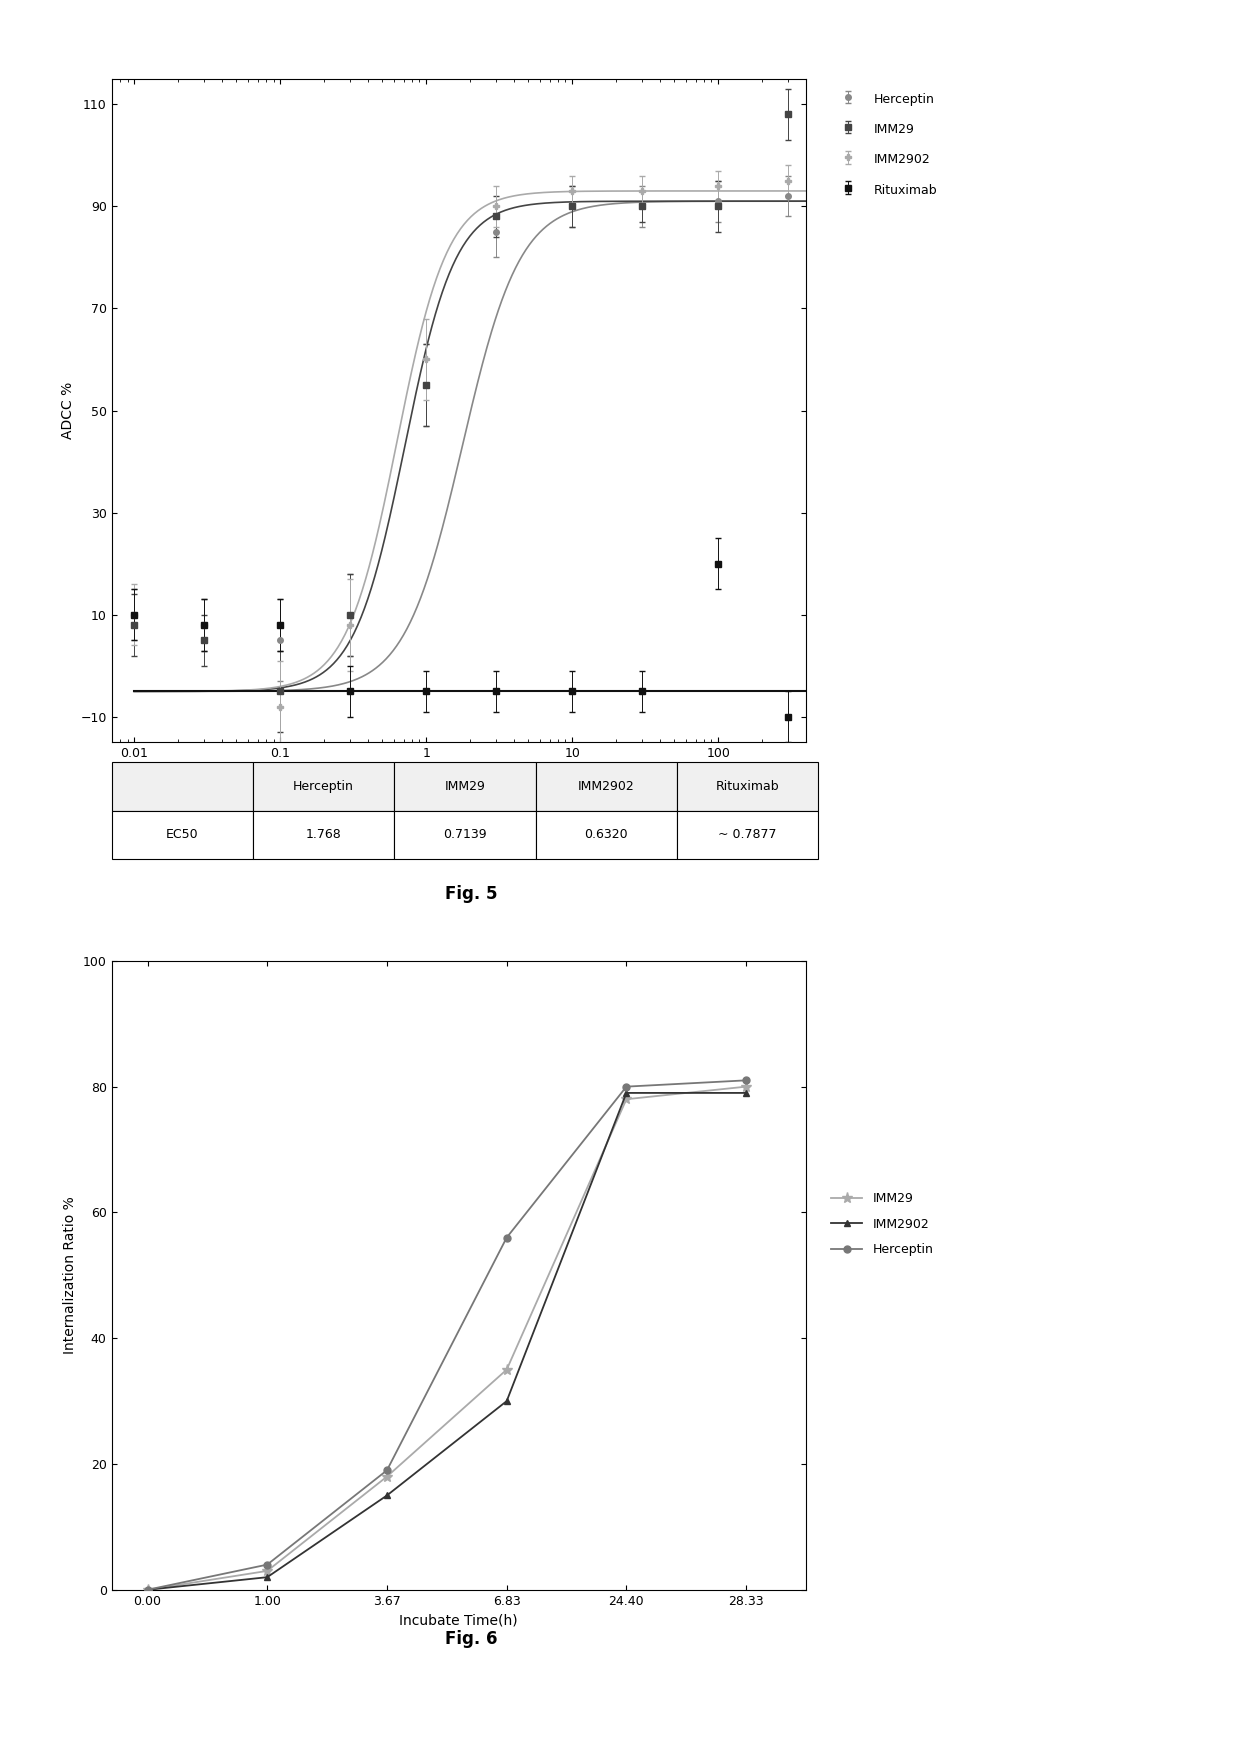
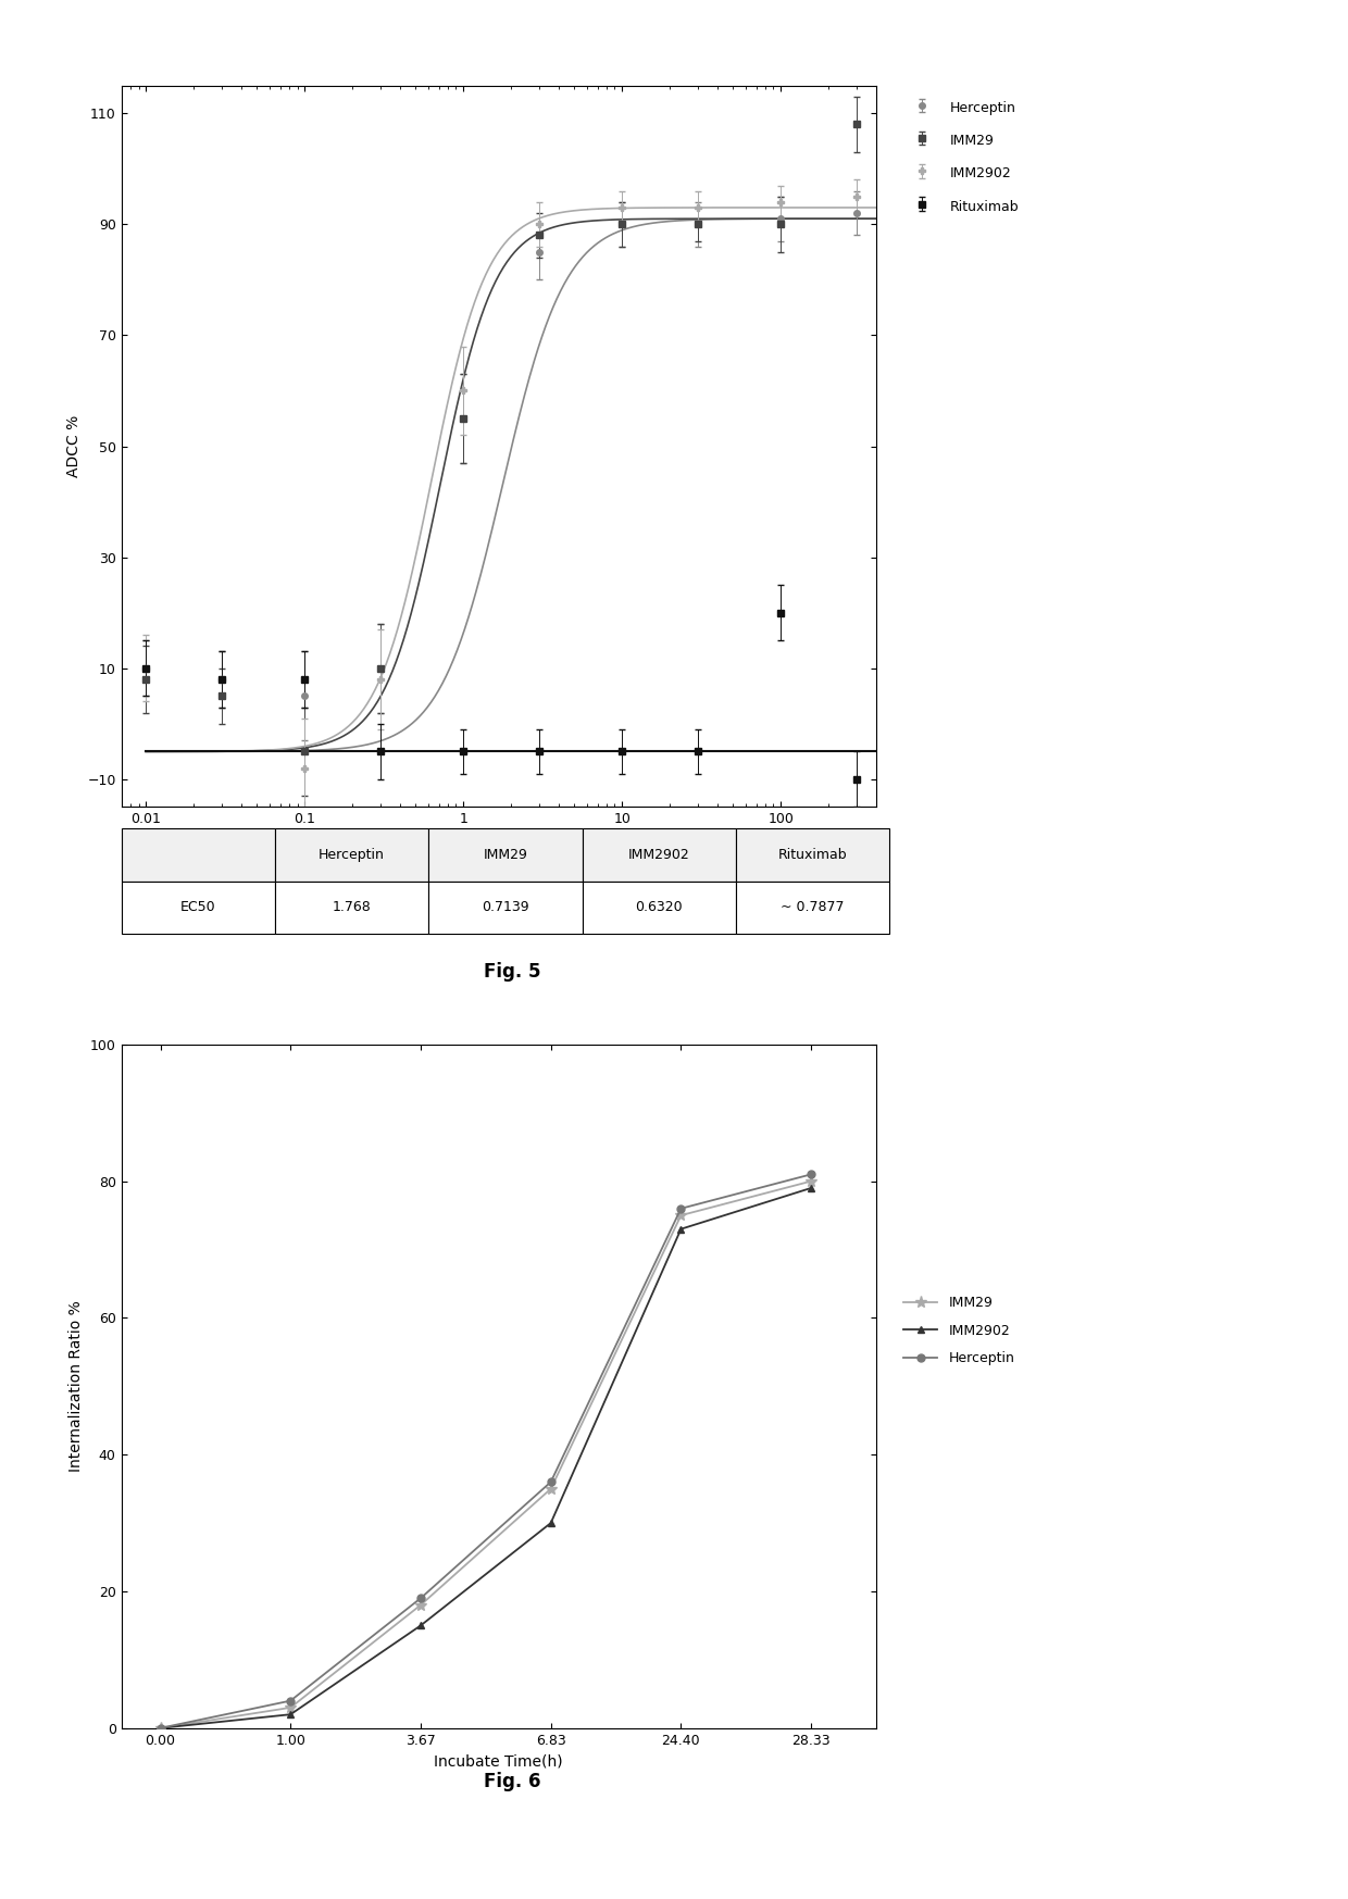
Herceptin/6.83: 56 -> 36
IMM29/24.40: 78 -> 75
IMM2902/24.40: 79 -> 73
Herceptin/24.40: 80 -> 76
